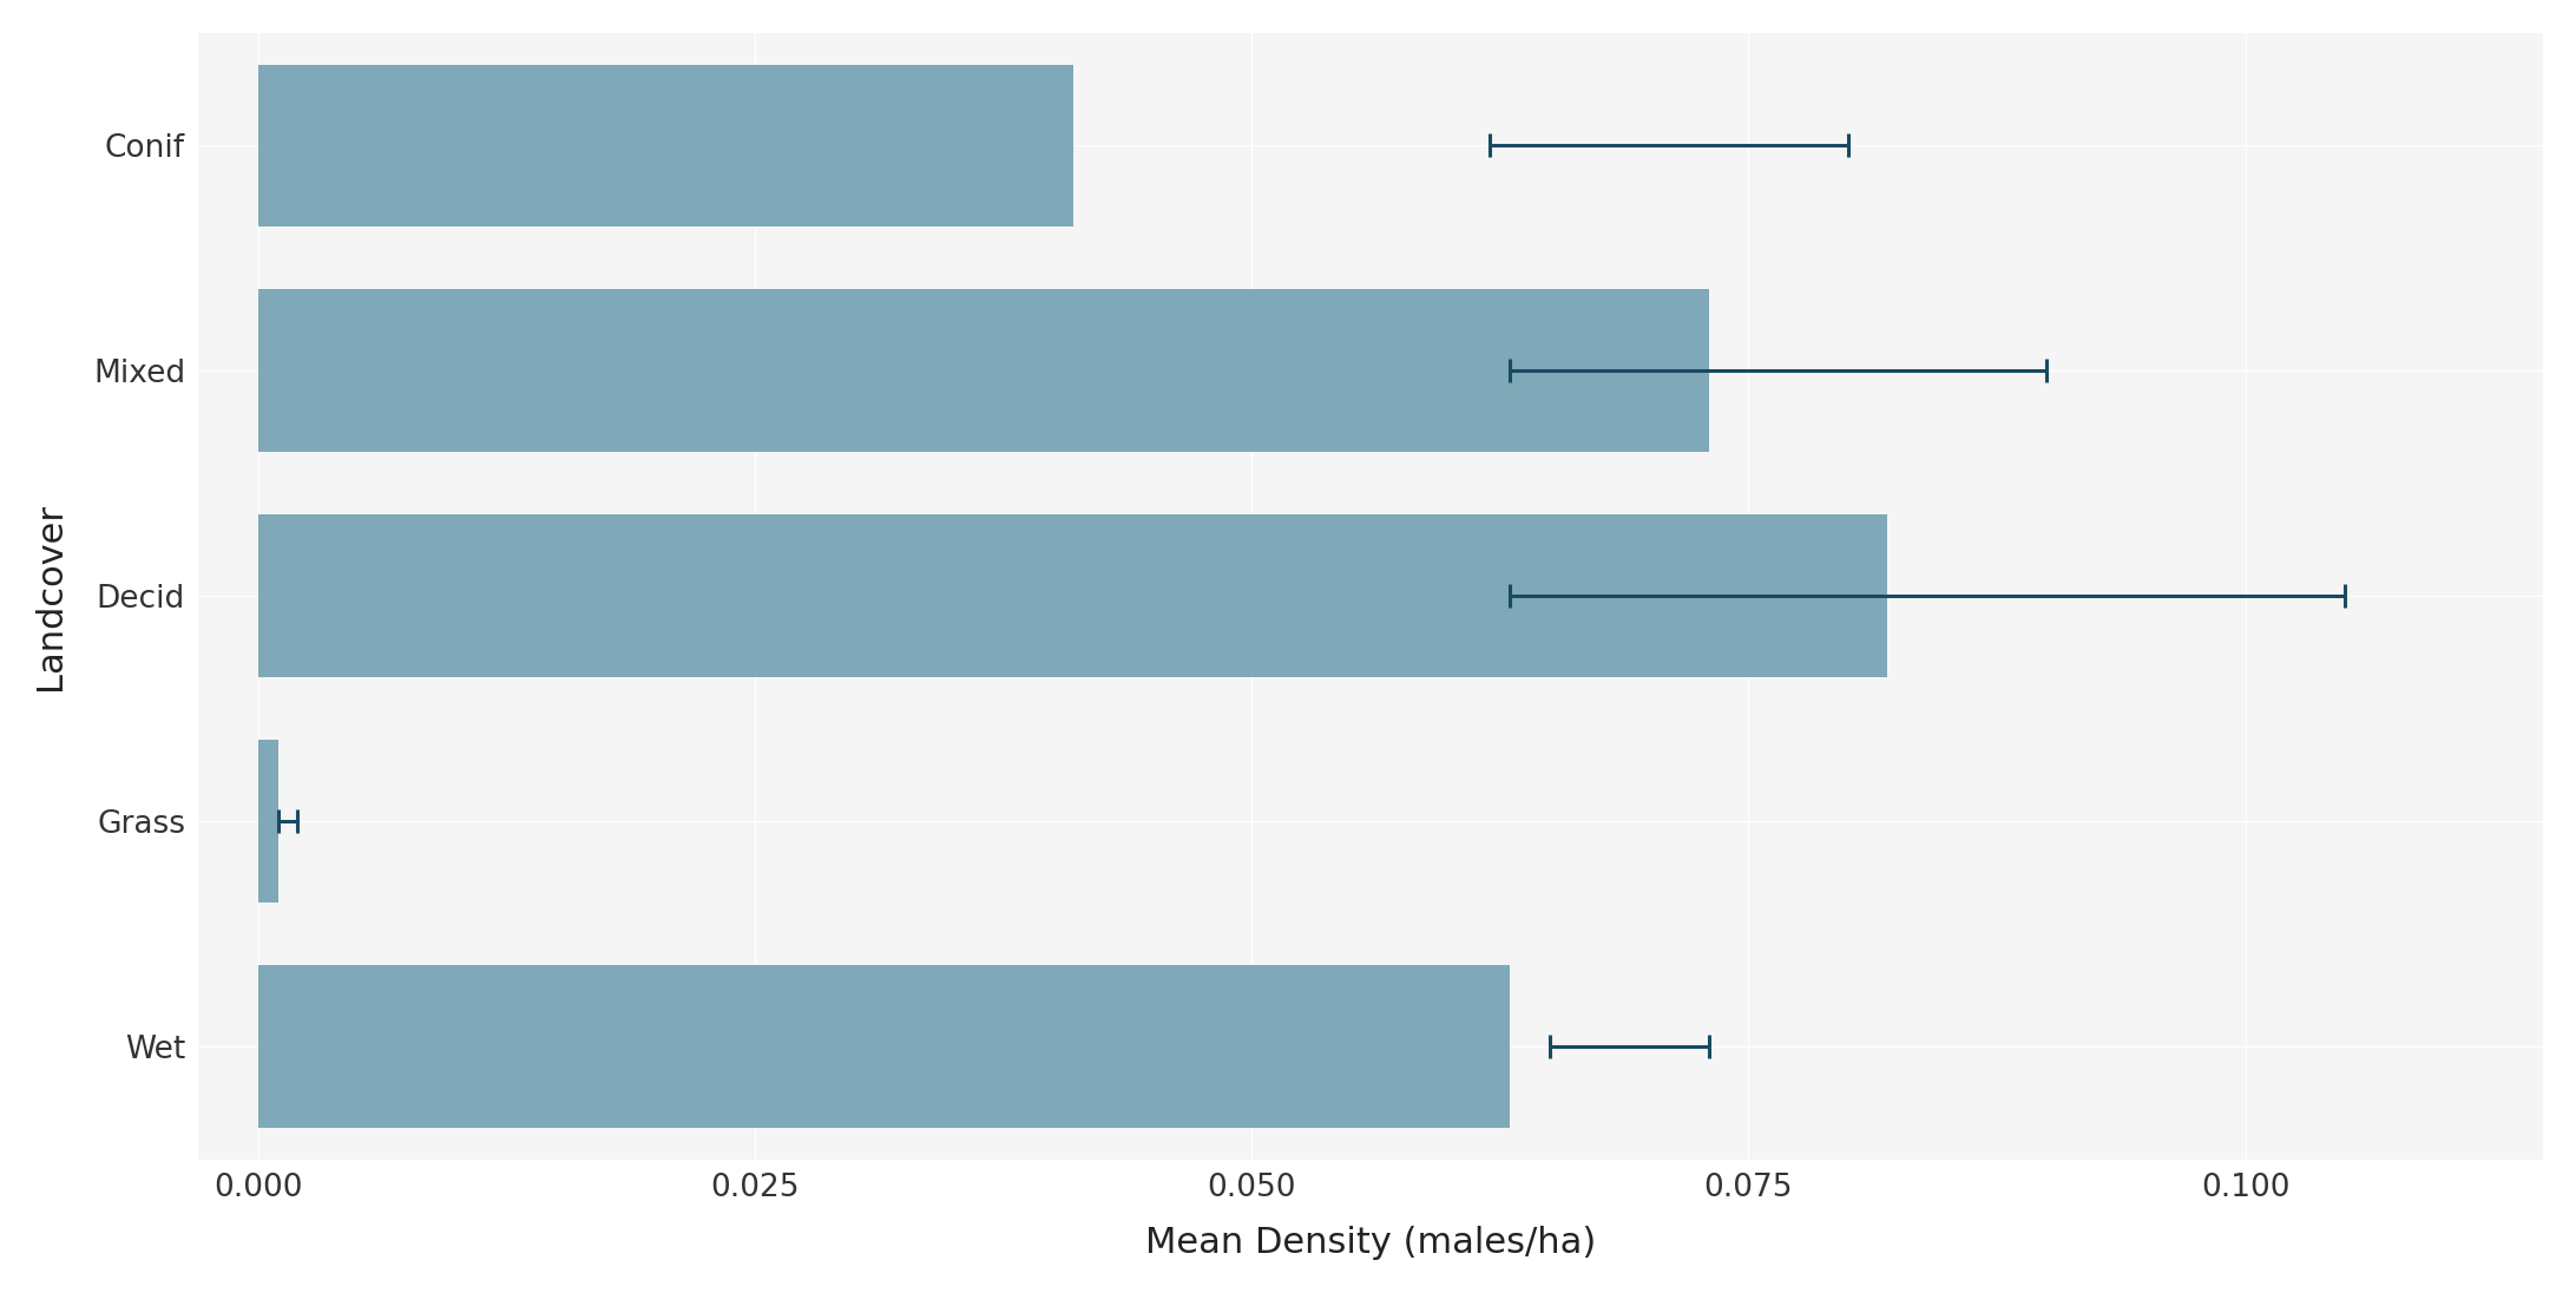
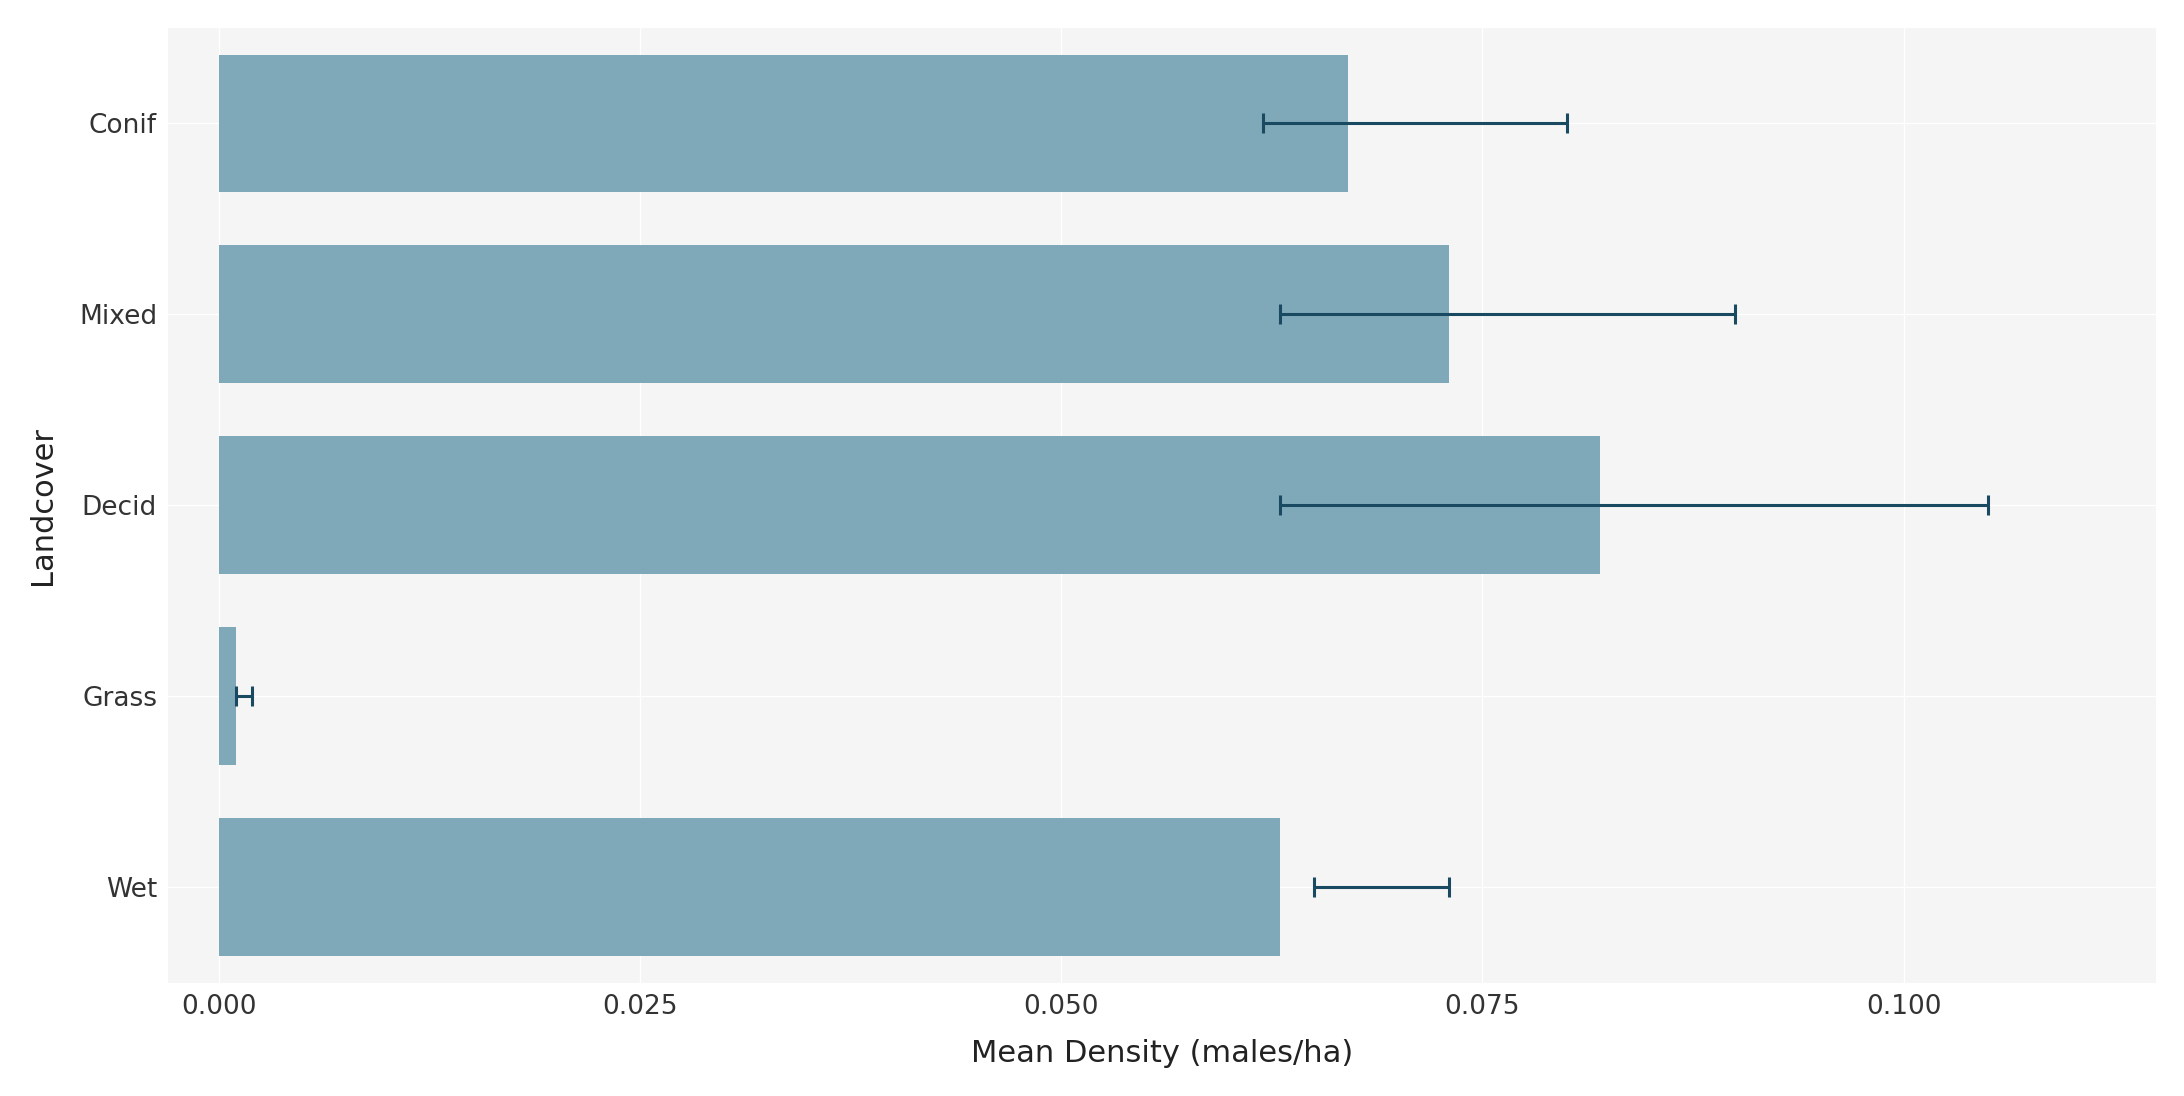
Conif: 0.041 -> 0.067
